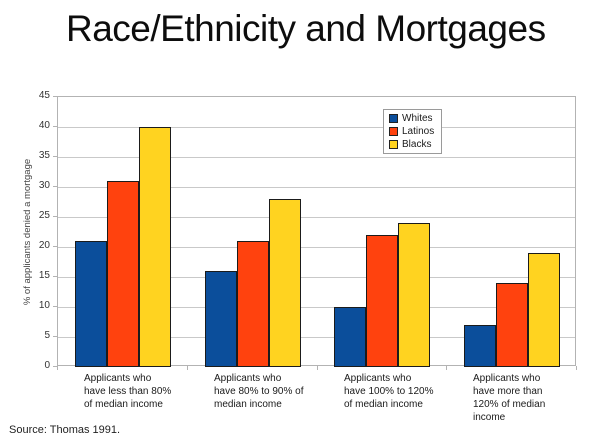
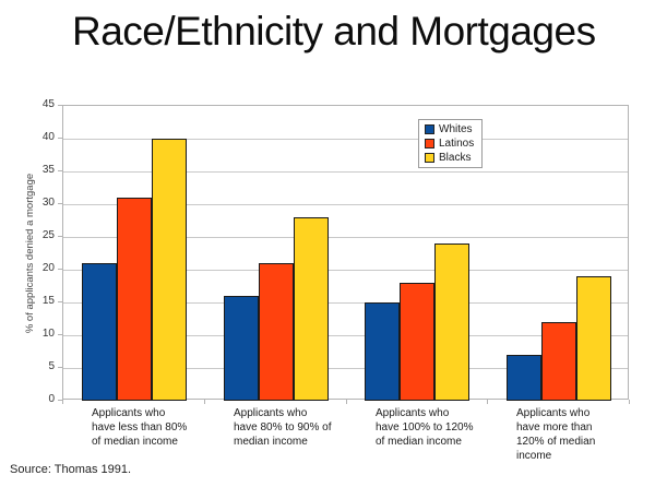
Whites/Applicants who have 100% to 120% of median income: 10 -> 15
Latinos/Applicants who have 100% to 120% of median income: 22 -> 18
Latinos/Applicants who have more than 120% of median income: 14 -> 12
